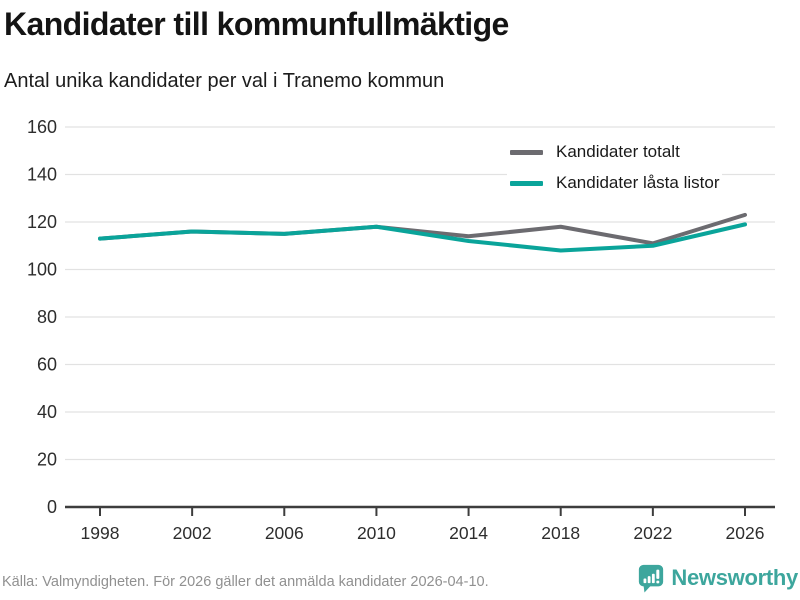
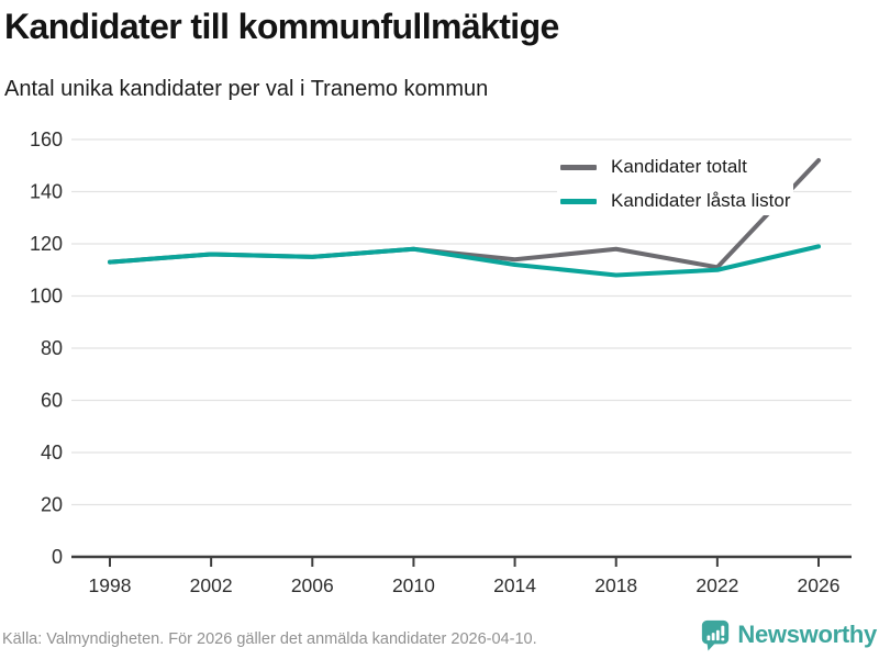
Kandidater totalt/2026: 123 -> 152
